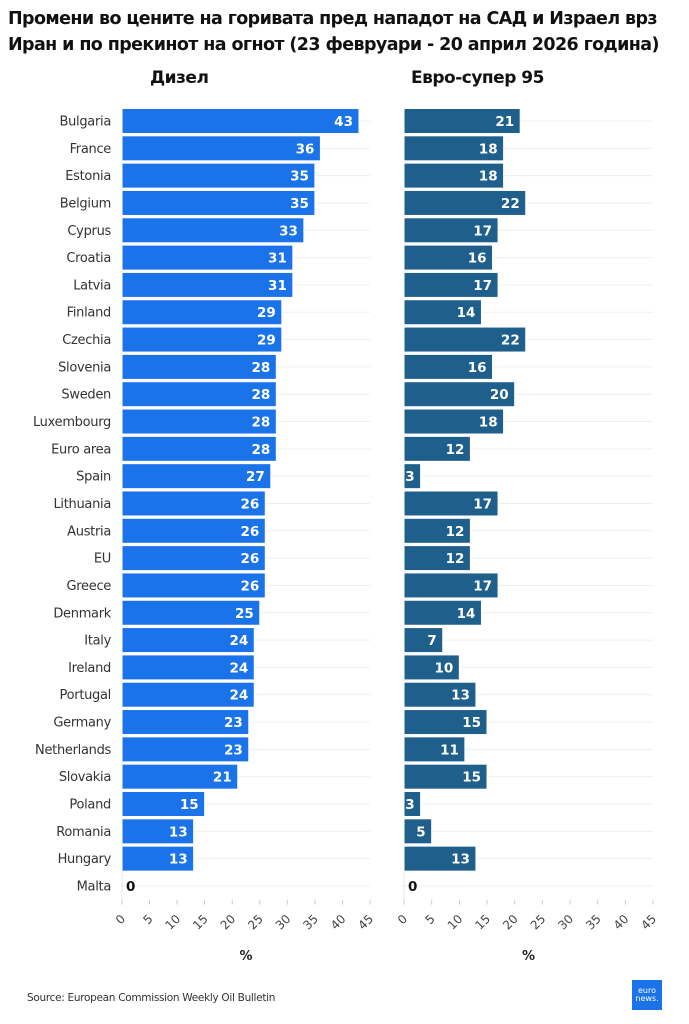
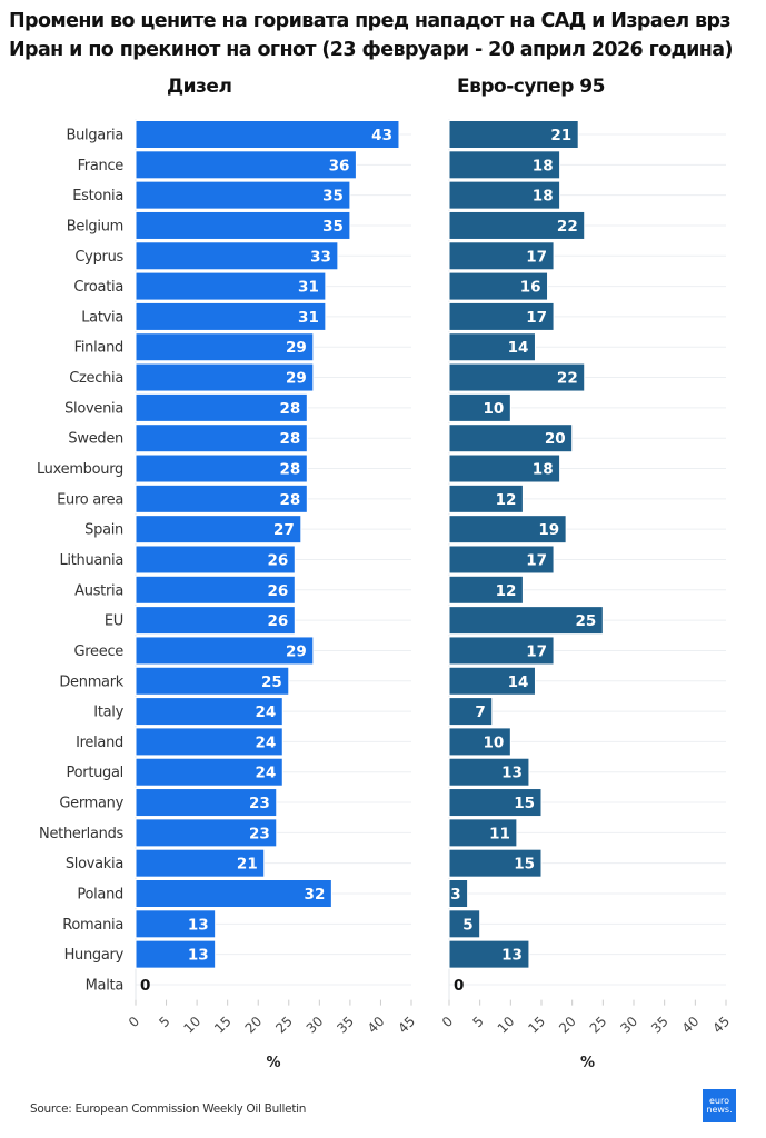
Дизел/Greece: 26 -> 29
Дизел/Poland: 15 -> 32
Евро-супер 95/Slovenia: 16 -> 10
Евро-супер 95/Spain: 3 -> 19
Евро-супер 95/EU: 12 -> 25
